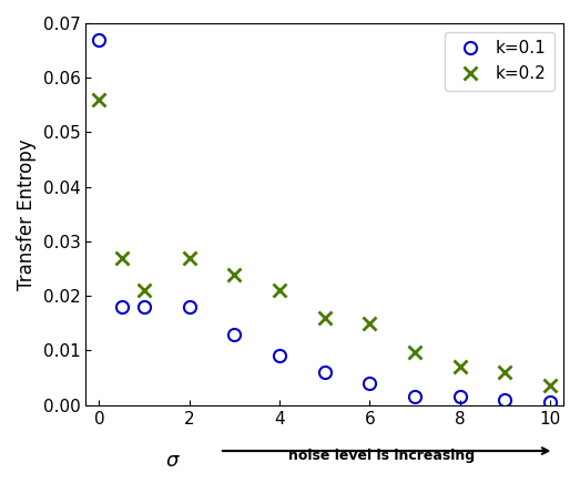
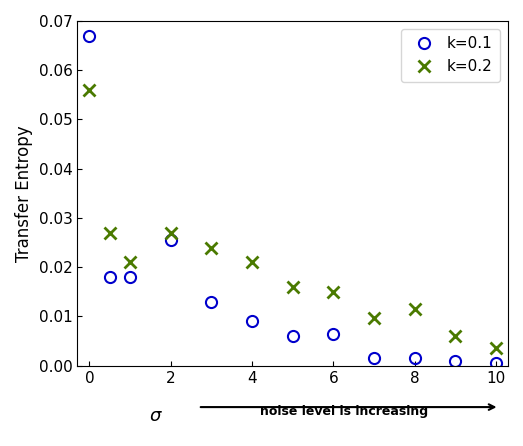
k=0.1/2: 0.0180 -> 0.0255
k=0.1/6: 0.0040 -> 0.0065
k=0.2/8: 0.0070 -> 0.0115
